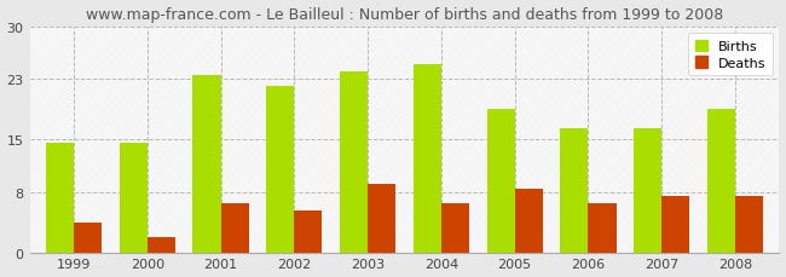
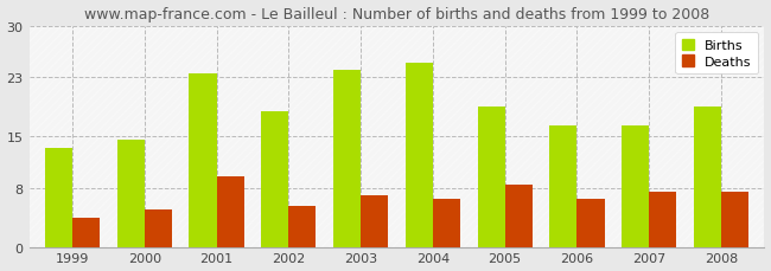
Births/1999: 14.5 -> 13.4
Deaths/2000: 2.0 -> 5.0
Deaths/2001: 6.5 -> 9.6
Births/2002: 22.0 -> 18.4
Deaths/2003: 9.0 -> 7.0
